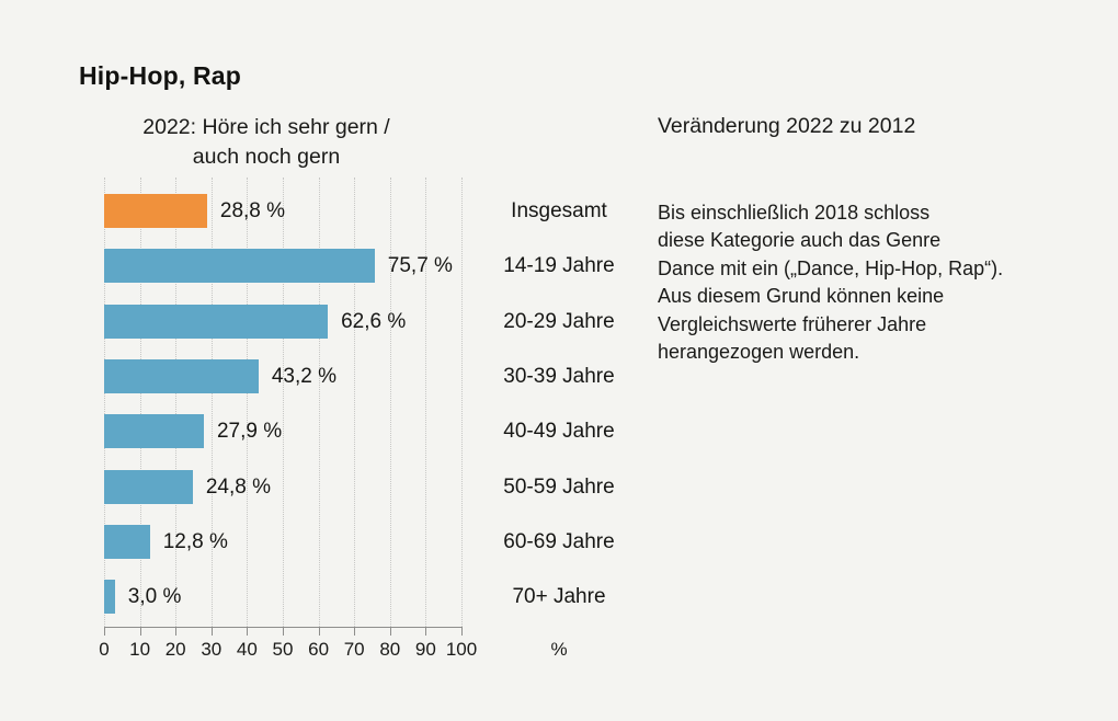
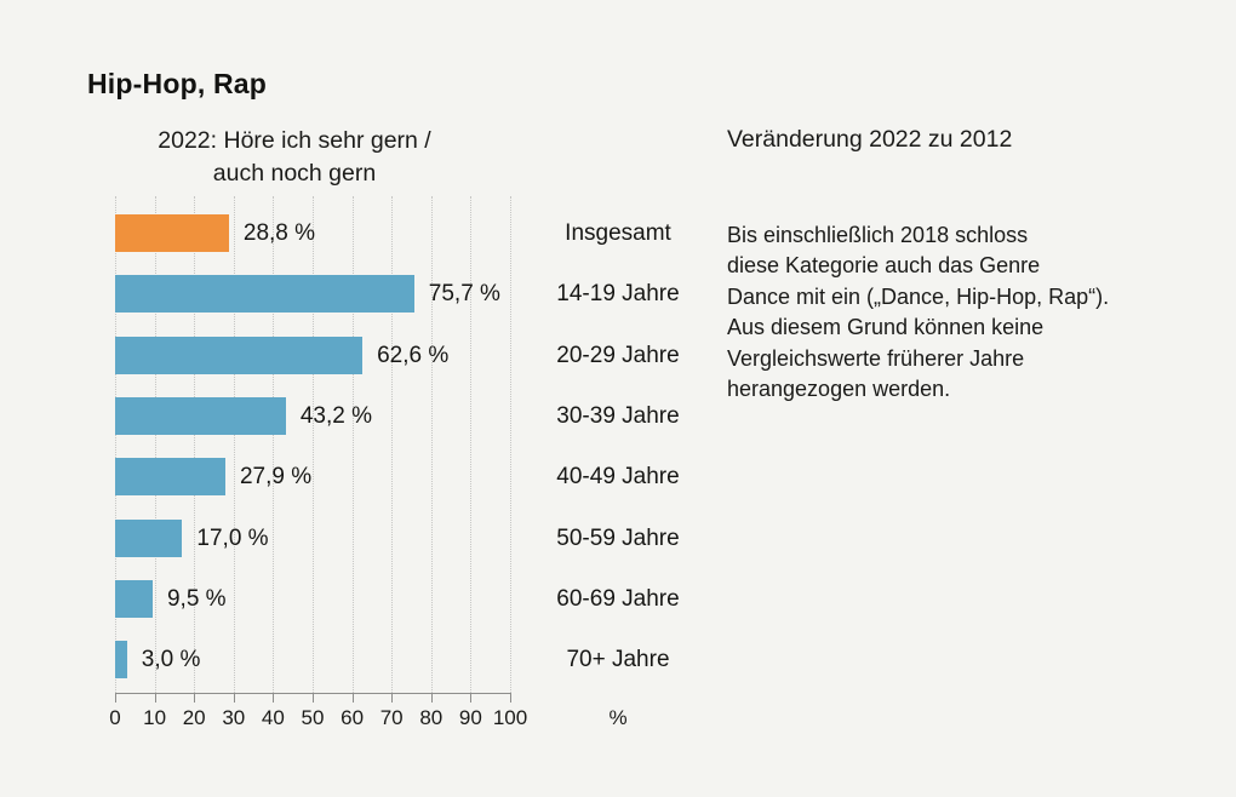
50-59 Jahre: 24,8 -> 17,0
60-69 Jahre: 12,8 -> 9,5
